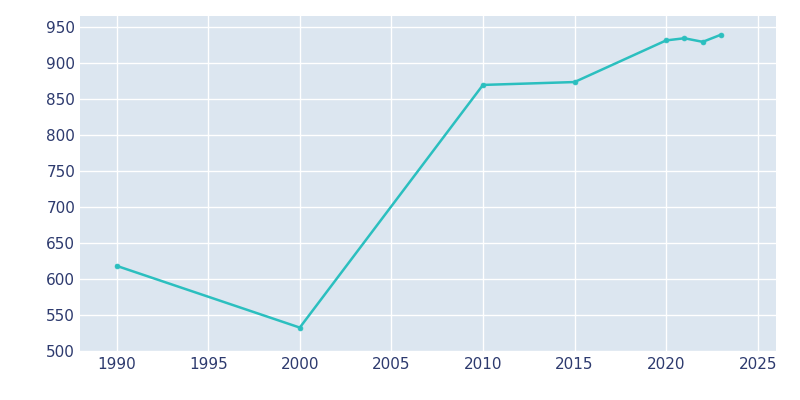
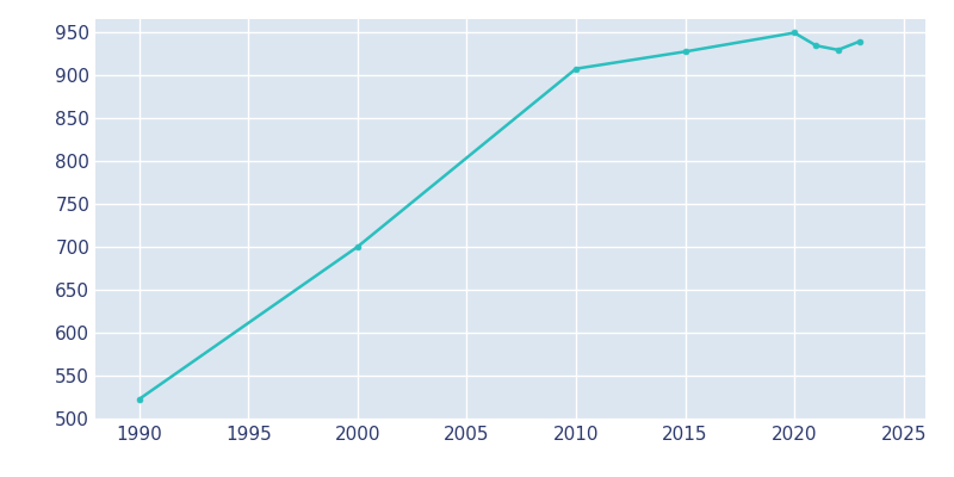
1990: 618 -> 522
2000: 532 -> 700
2010: 870 -> 908
2015: 874 -> 928
2020: 932 -> 950
